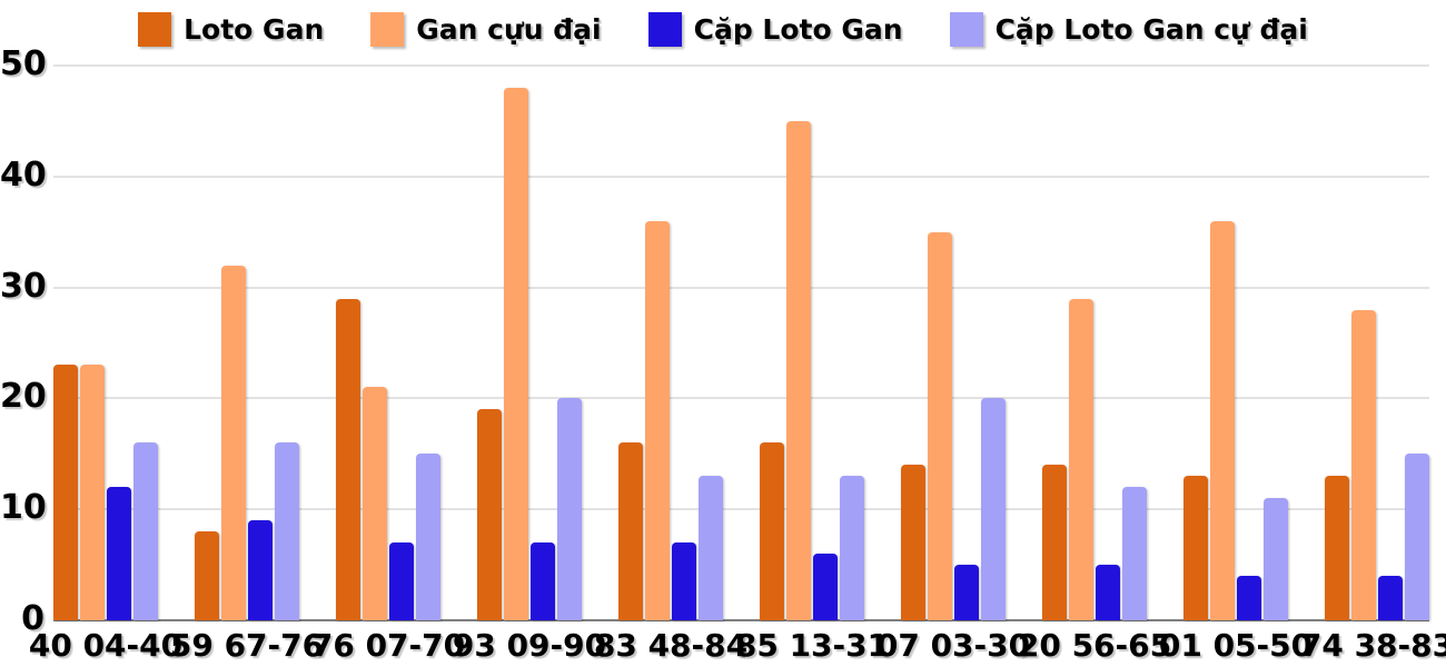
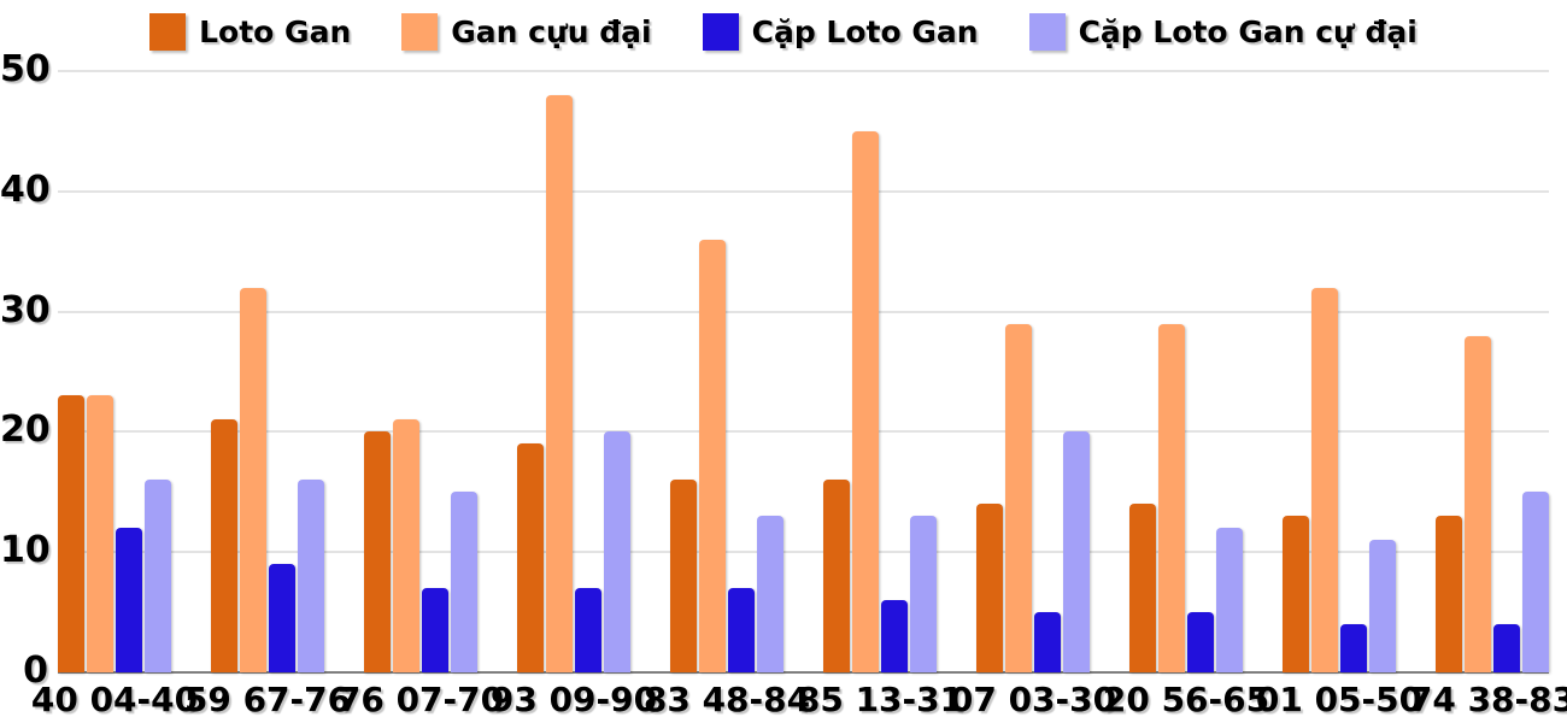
Loto Gan/59 67-76: 8 -> 21
Loto Gan/76 07-70: 29 -> 20
Gan cựu đại/07 03-30: 35 -> 29
Gan cựu đại/01 05-50: 36 -> 32
